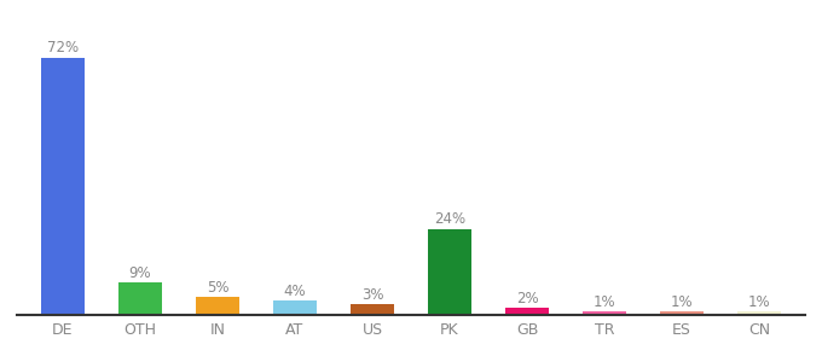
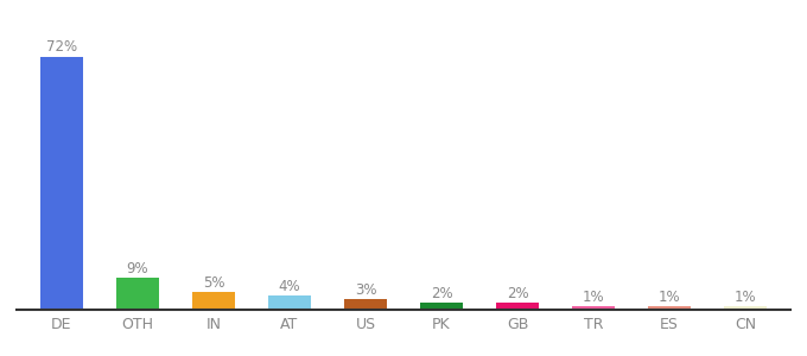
PK: 24% -> 2%
